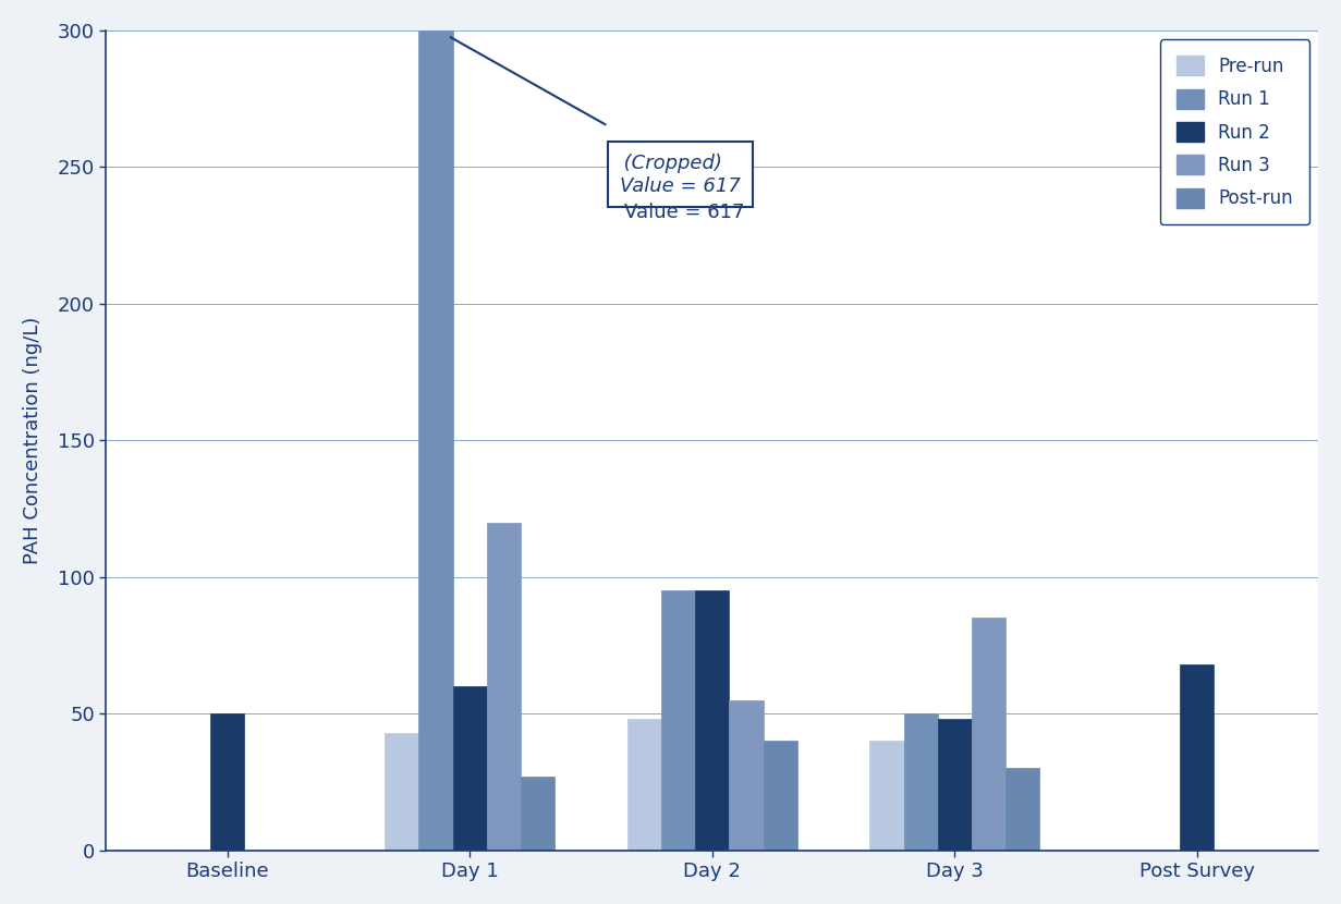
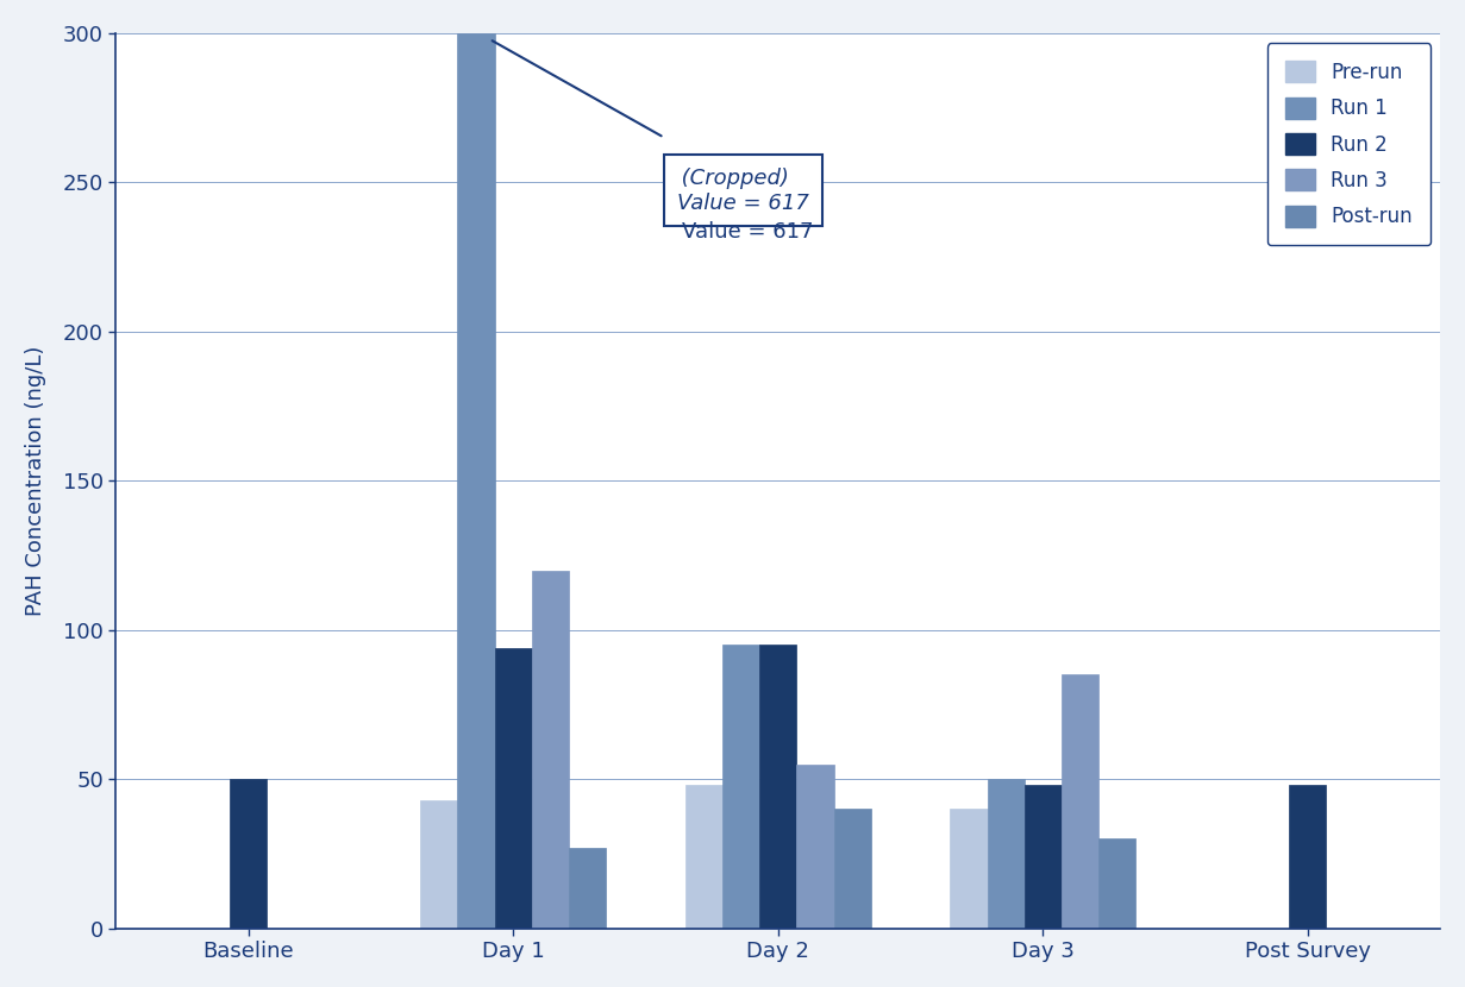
Run 2/Day 1: 60 -> 94
Run 2/Post Survey: 68 -> 48
